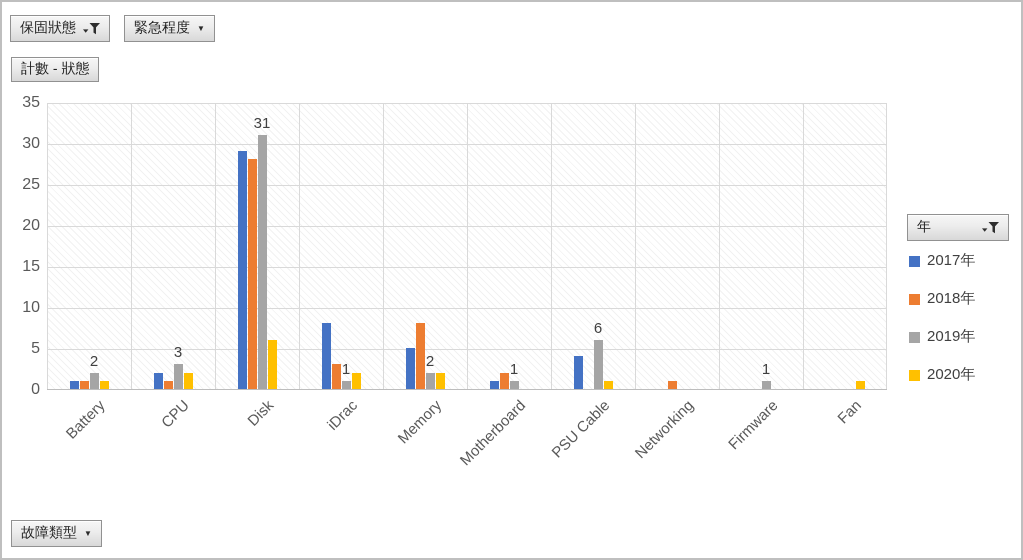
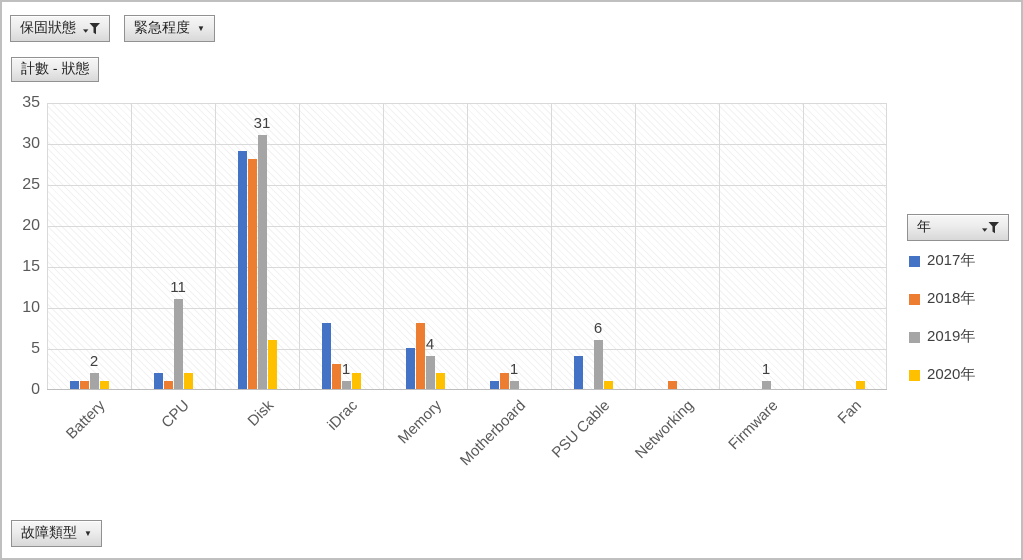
2019年/CPU: 3 -> 11
2019年/Memory: 2 -> 4
